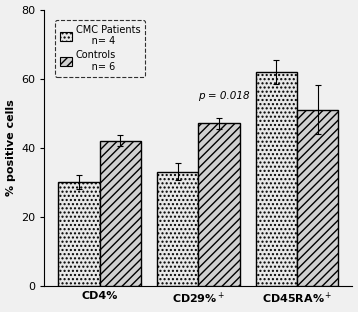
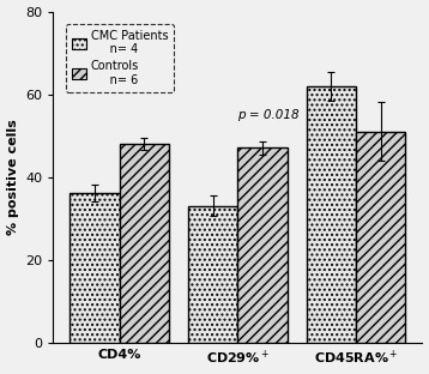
CMC Patients n= 4/CD4%: 30 -> 36
Controls n= 6/CD4%: 42 -> 48
